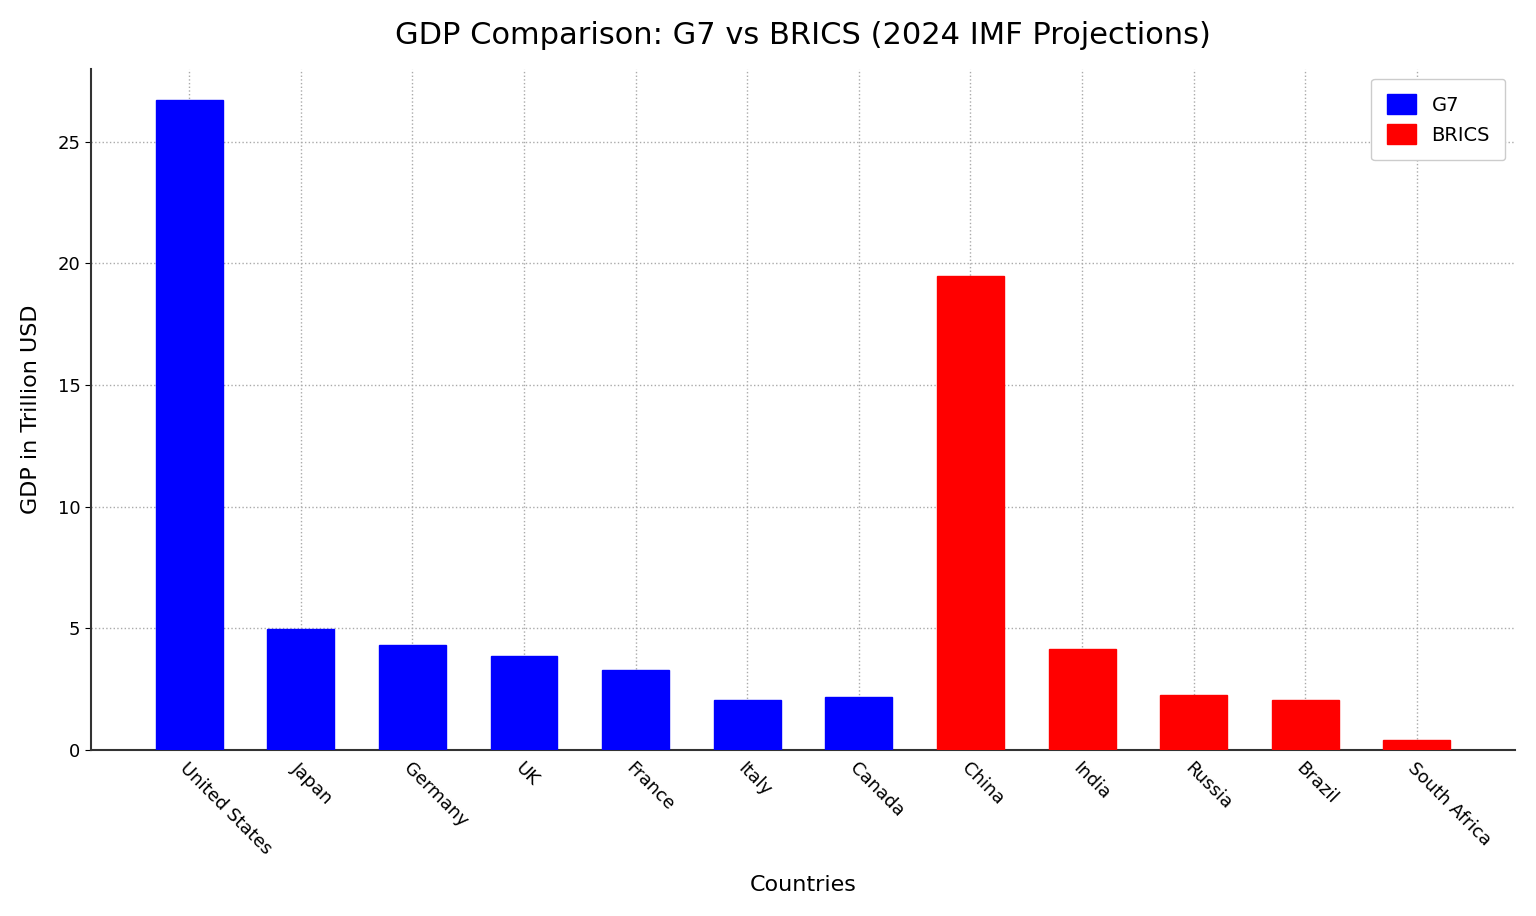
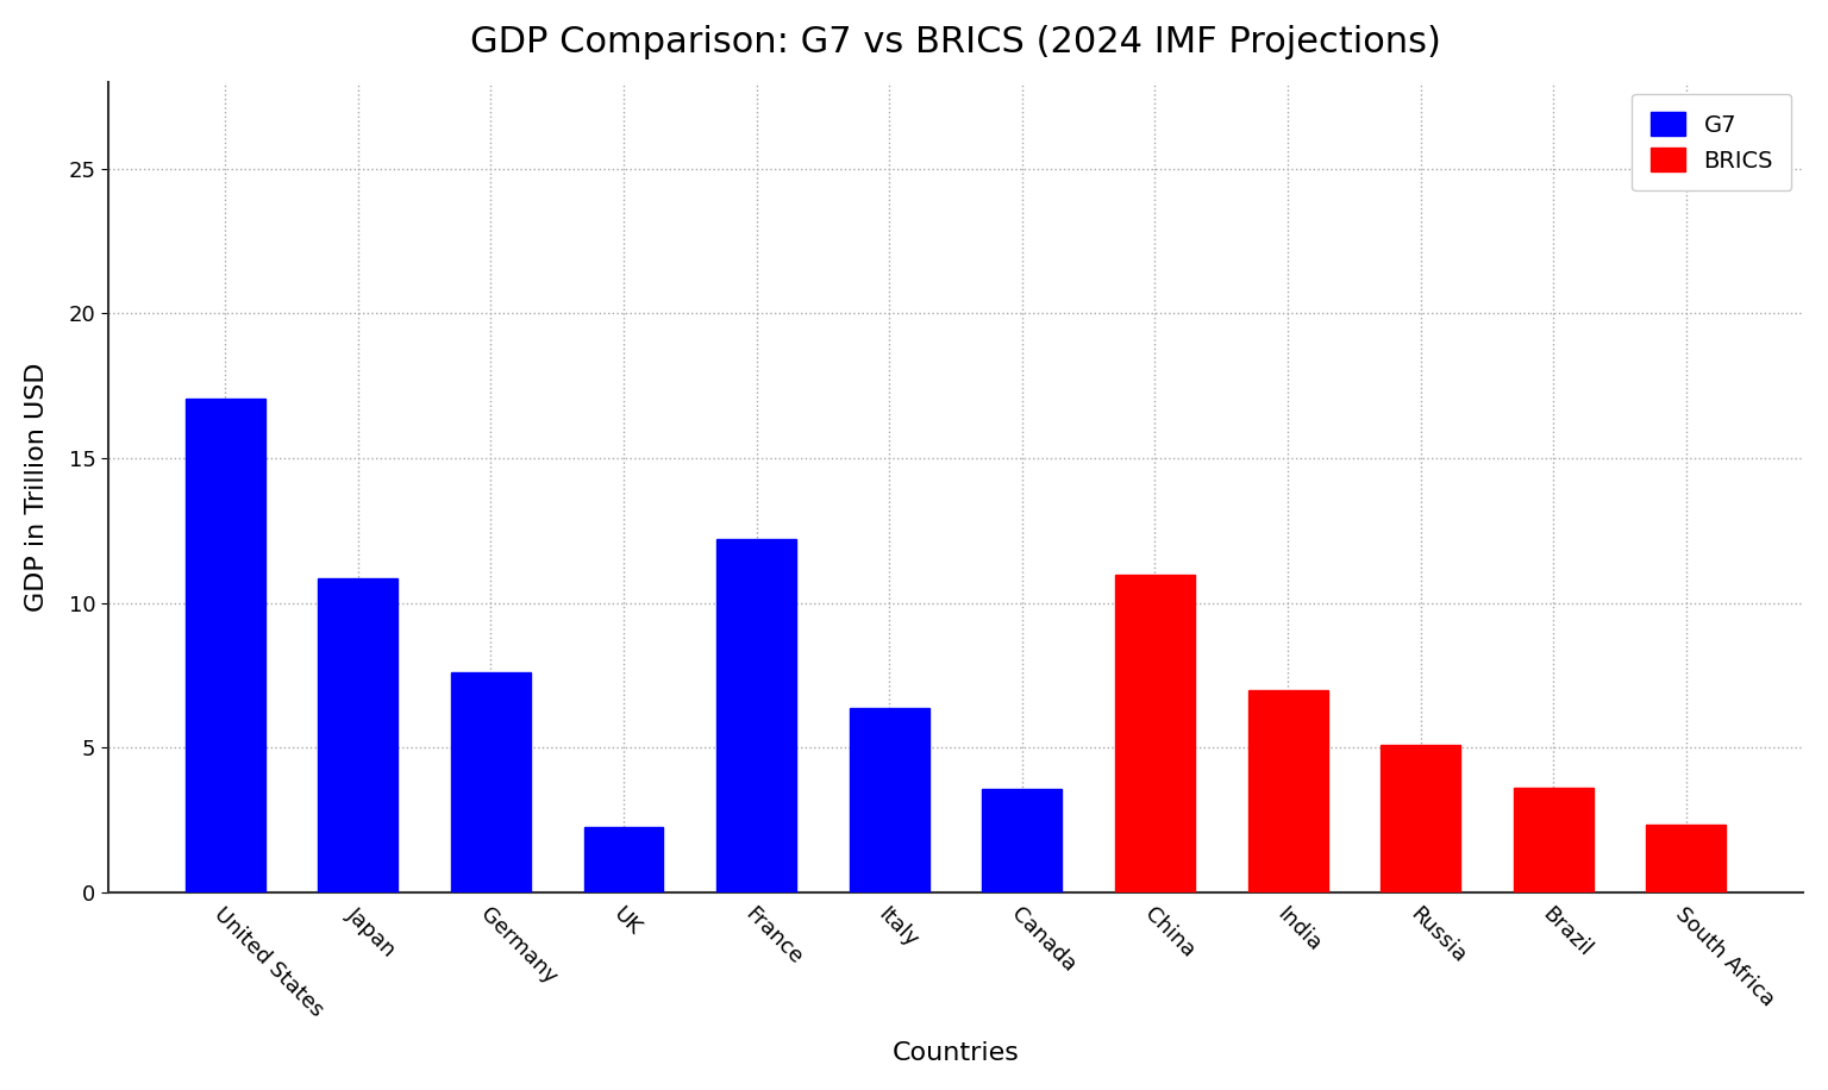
United States: 26.70 -> 17.05
Japan: 4.97 -> 10.85
Germany: 4.30 -> 7.60
UK: 3.85 -> 2.25
France: 3.30 -> 12.20
Italy: 2.05 -> 6.35
Canada: 2.15 -> 3.55
China: 19.50 -> 10.95
India: 4.15 -> 7.00
Russia: 2.25 -> 5.10
Brazil: 2.05 -> 3.60
South Africa: 0.42 -> 2.35
